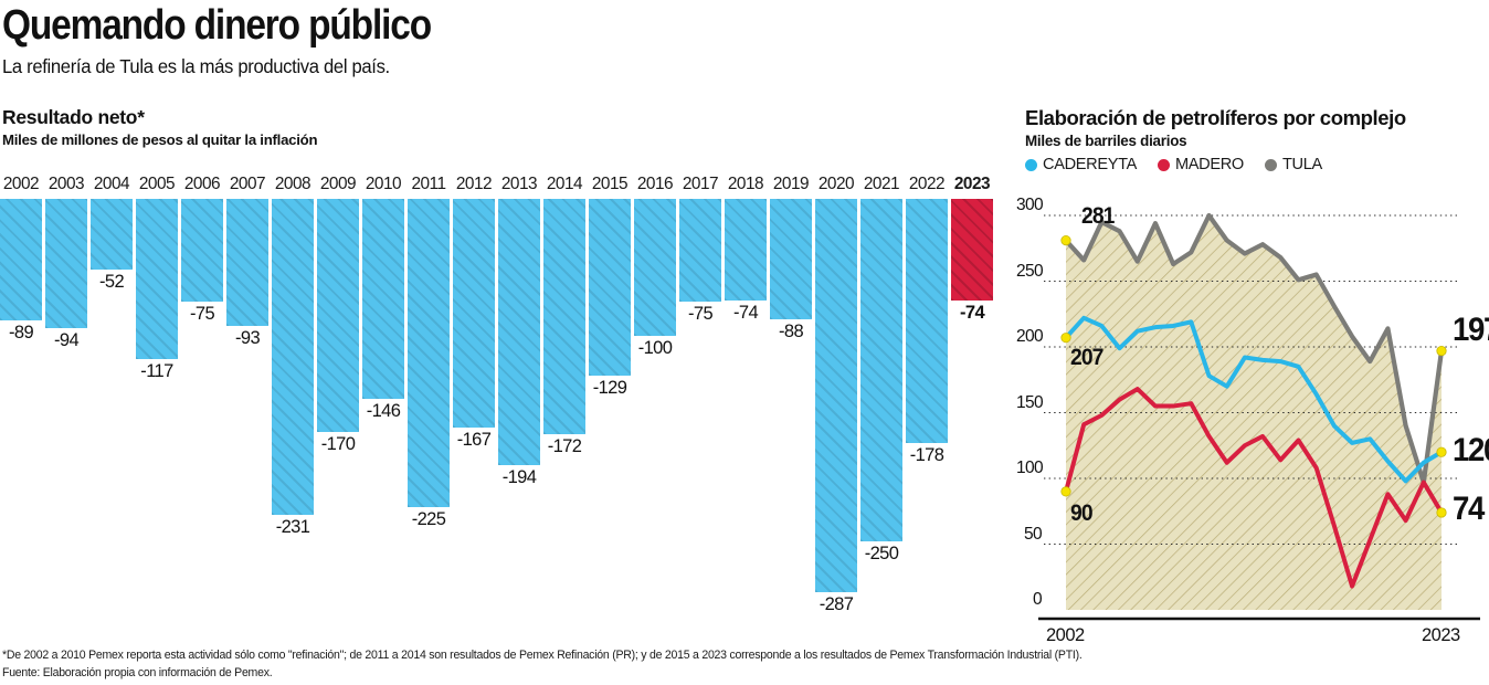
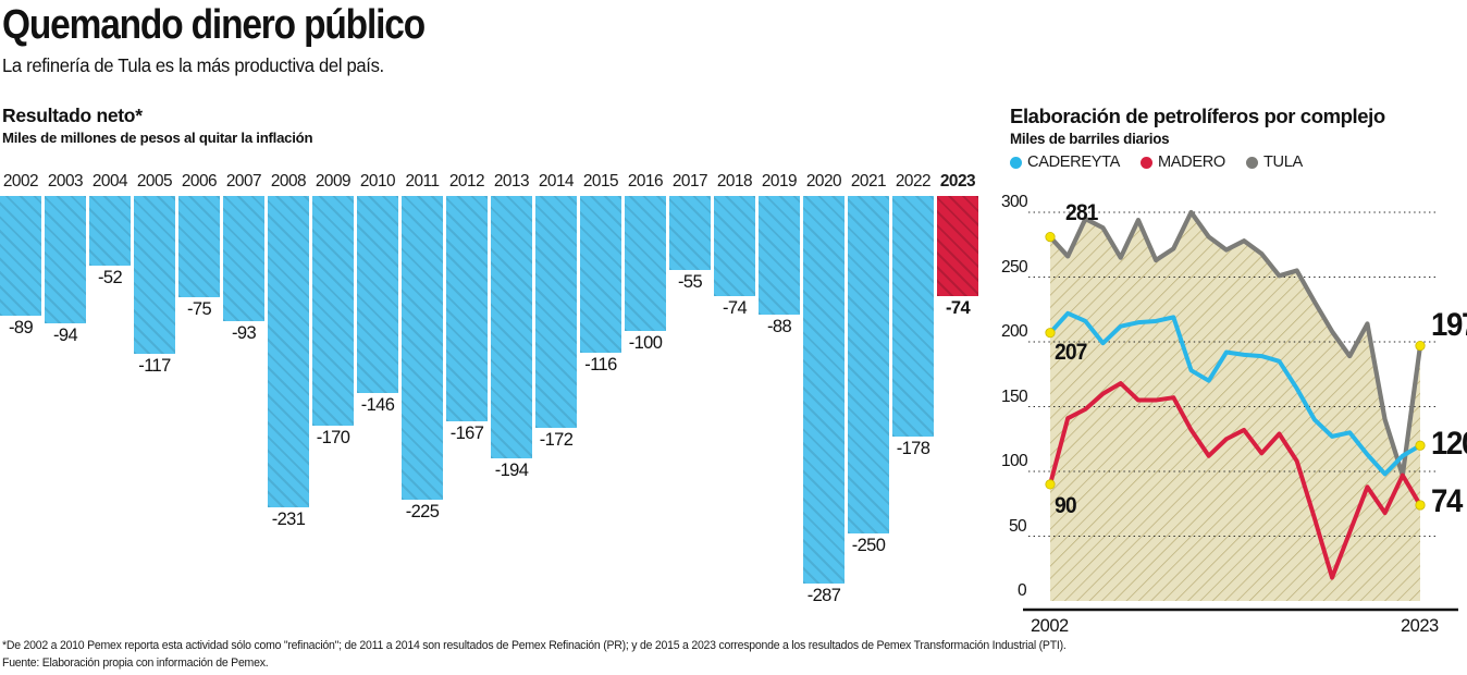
Resultado neto*/2015: -129 -> -116
Resultado neto*/2017: -75 -> -55
